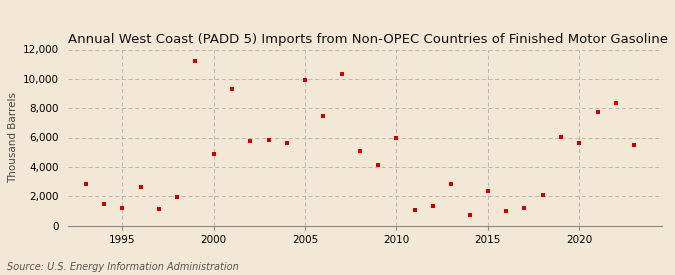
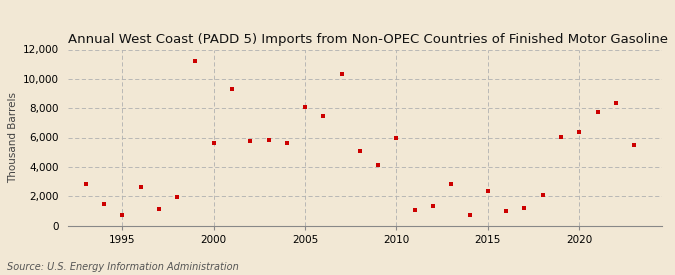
1995: 1,200 -> 700
2000: 4,900 -> 5,600
2005: 9,900 -> 8,100
2020: 5,600 -> 6,400
